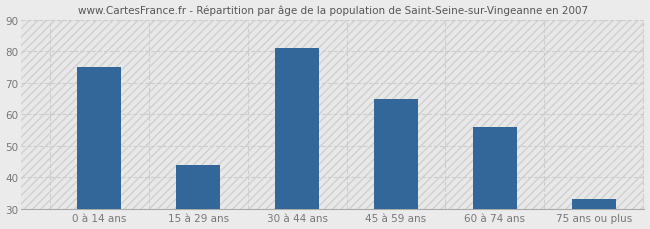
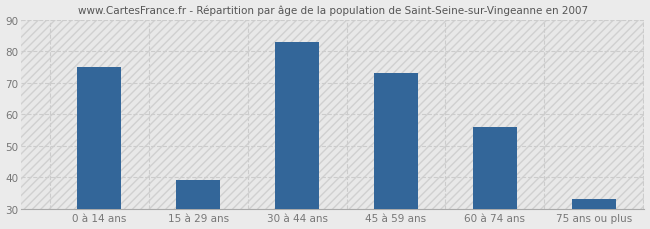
15 à 29 ans: 44 -> 39
30 à 44 ans: 81 -> 83
45 à 59 ans: 65 -> 73
